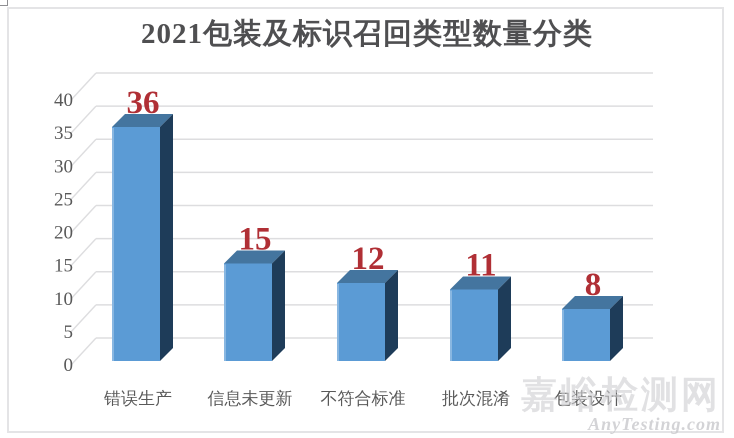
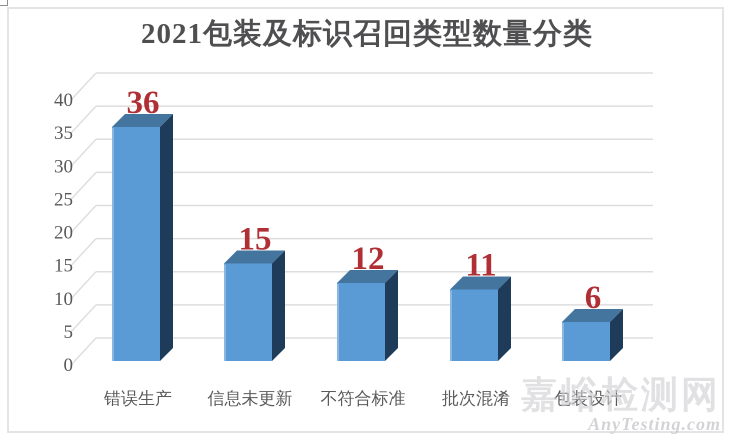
包装设计: 8 -> 6
